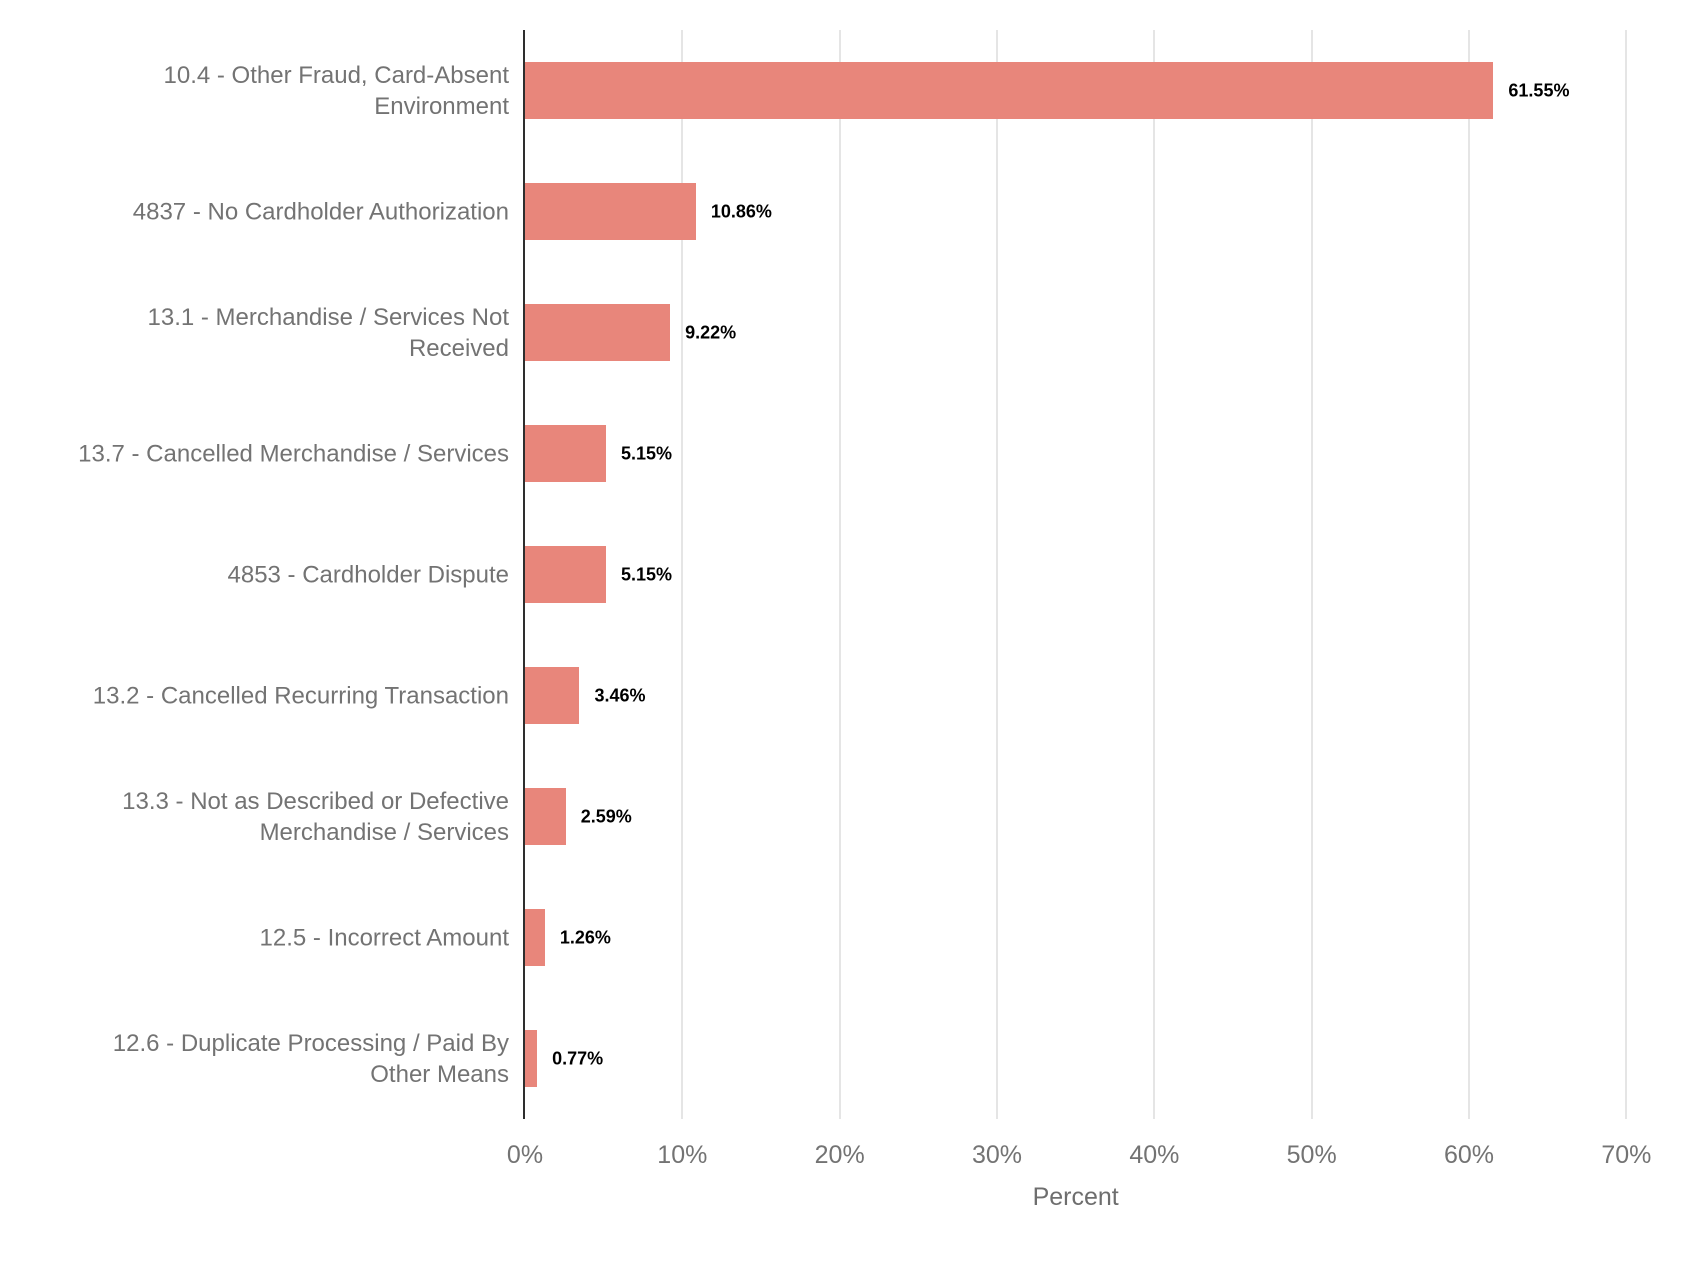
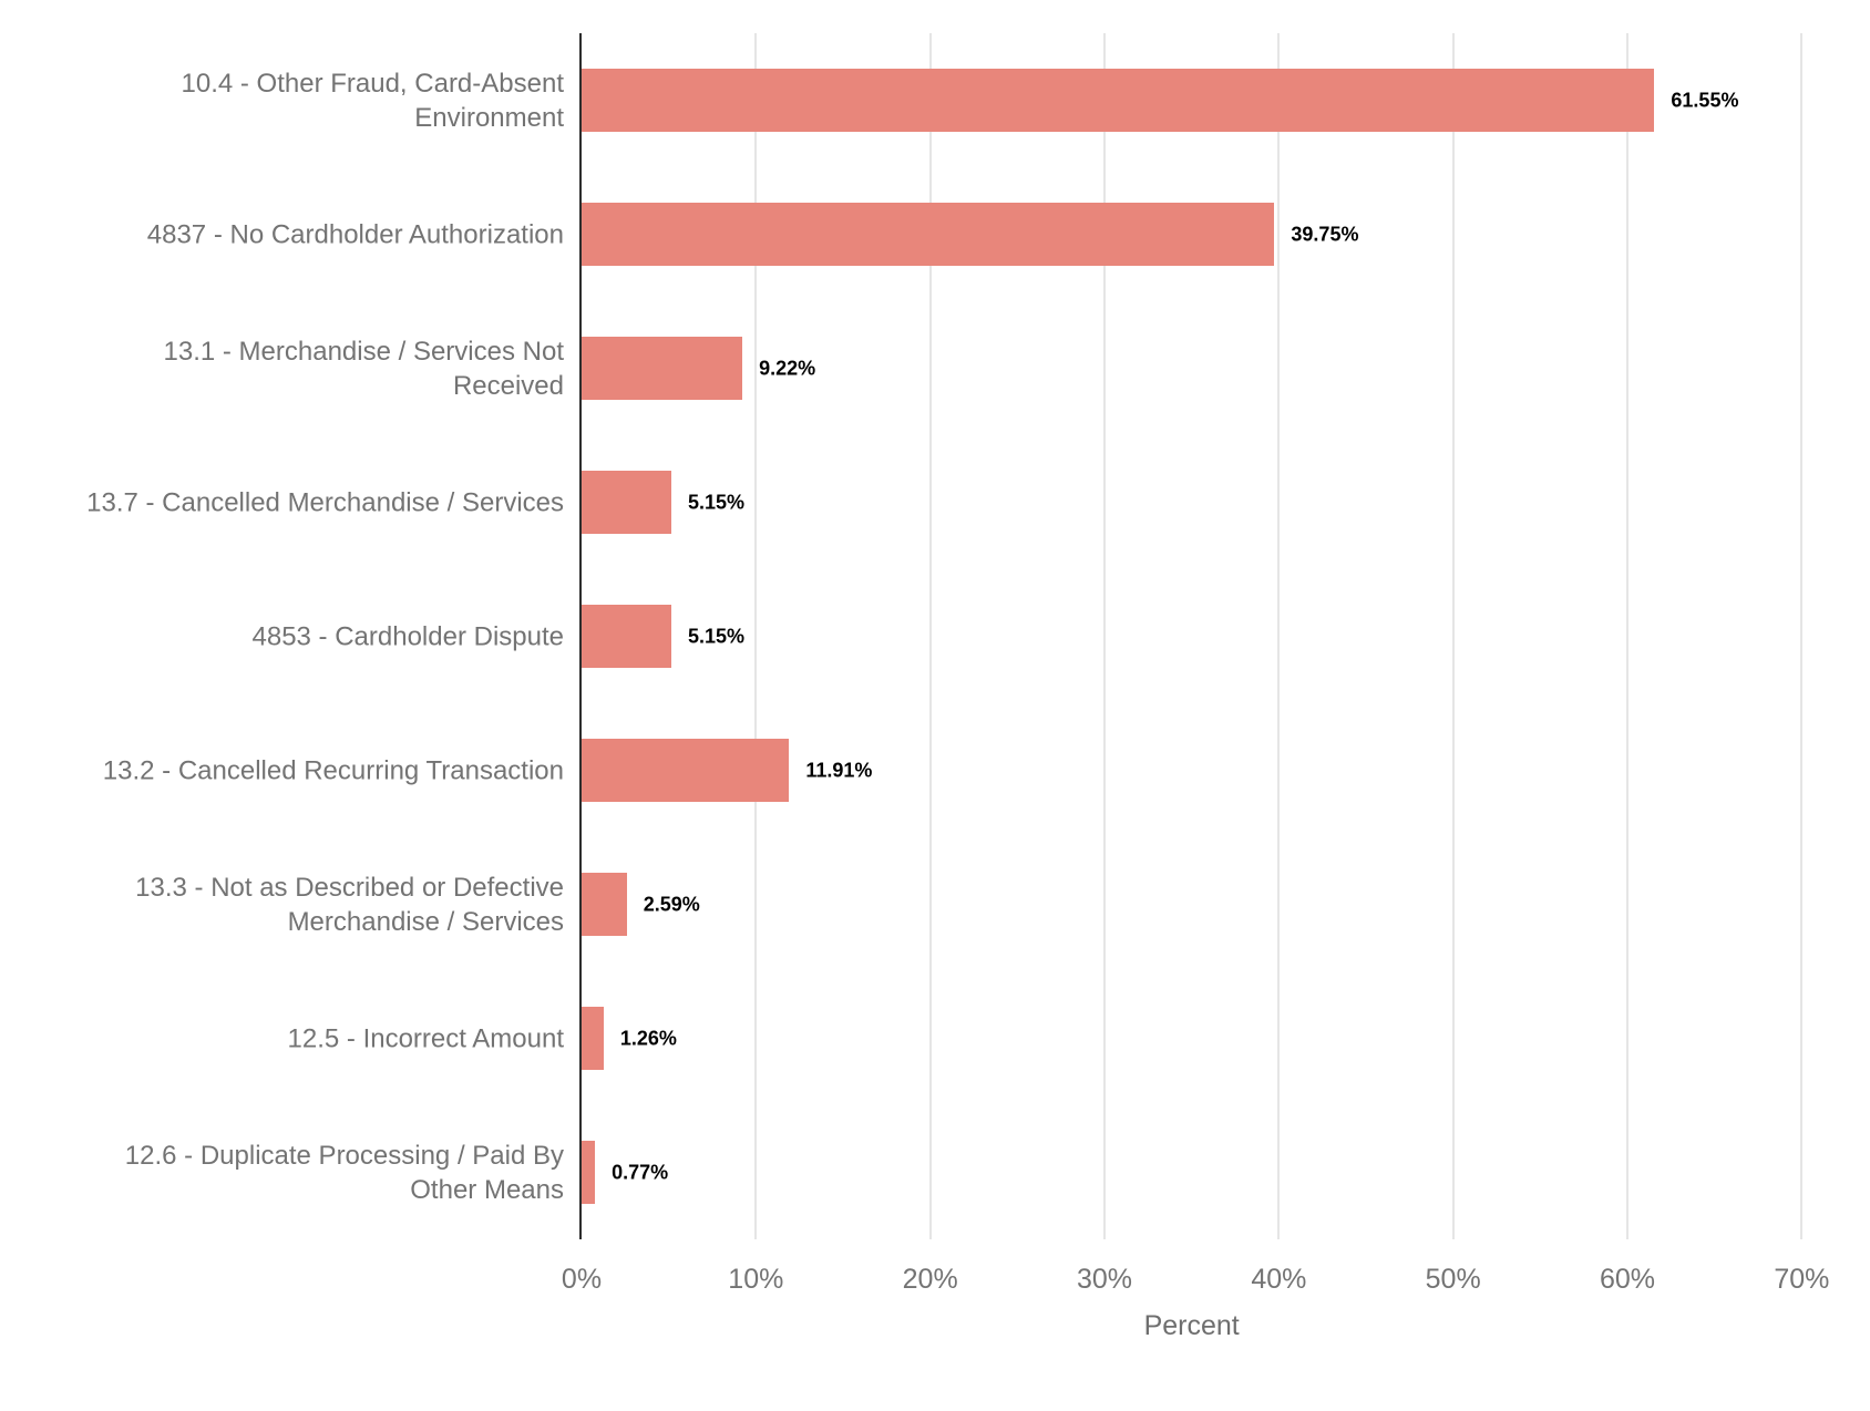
4837 - No Cardholder Authorization: 10.86% -> 39.75%
13.2 - Cancelled Recurring Transaction: 3.46% -> 11.91%
